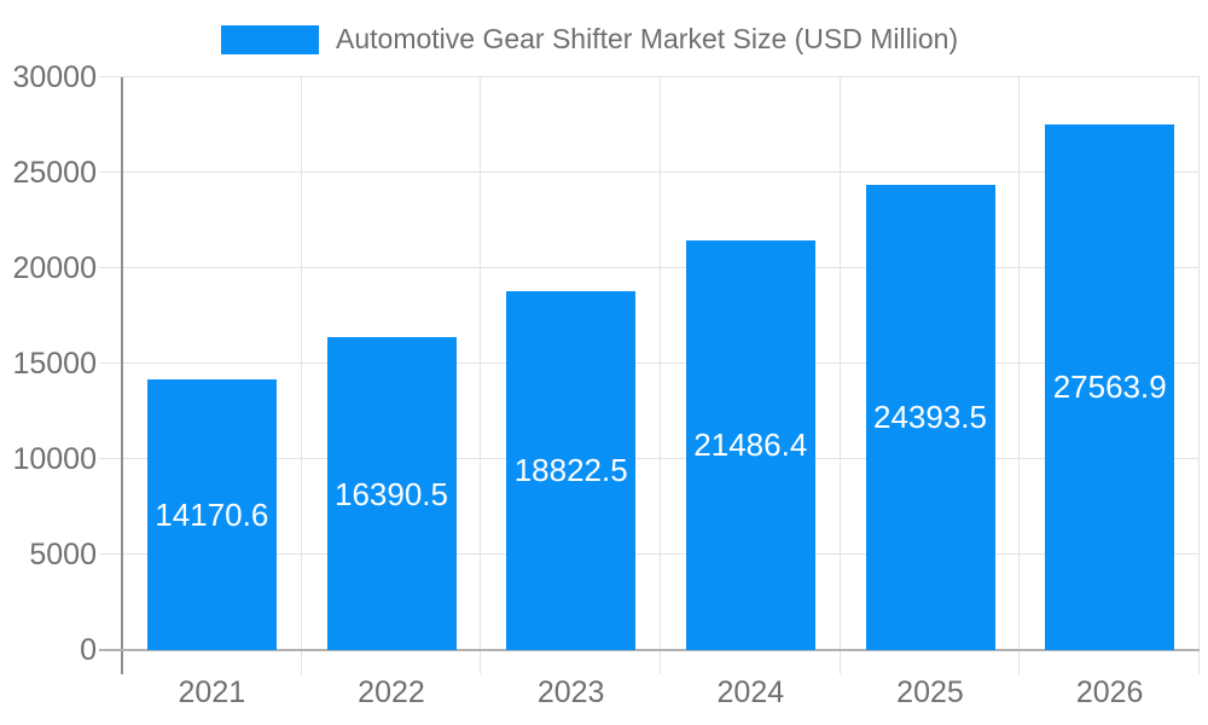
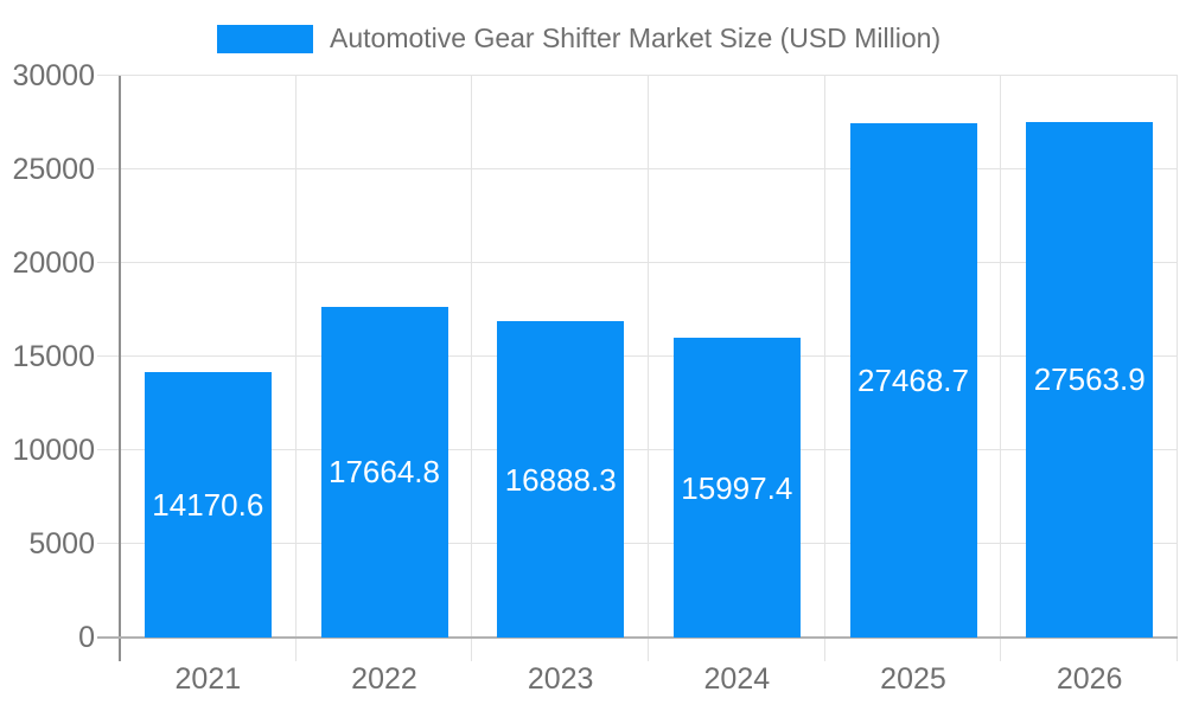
2022: 16390.5 -> 17664.8
2023: 18822.5 -> 16888.3
2024: 21486.4 -> 15997.4
2025: 24393.5 -> 27468.7
